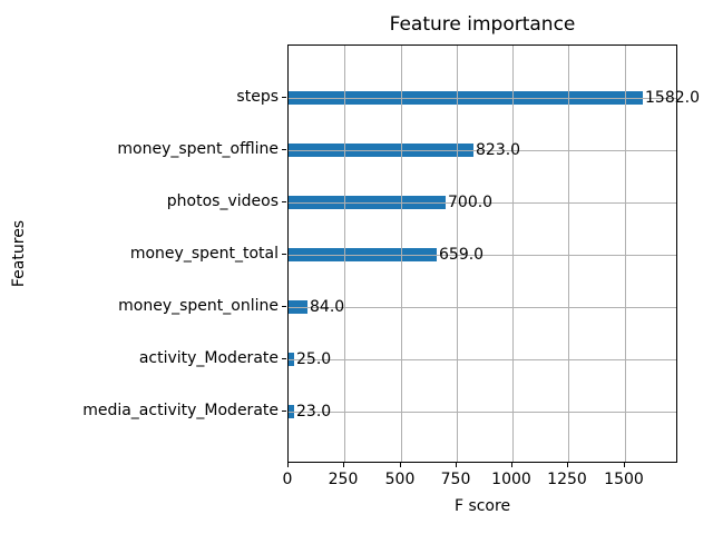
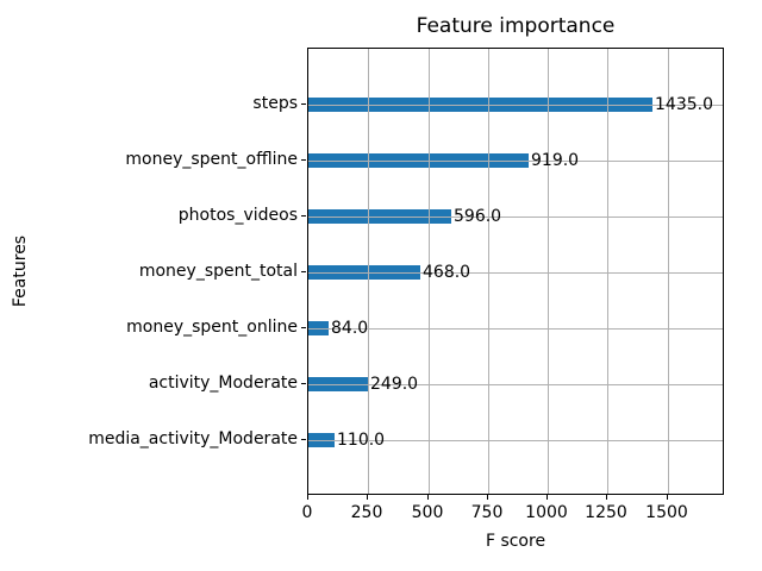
steps: 1582.0 -> 1435.0
money_spent_offline: 823.0 -> 919.0
photos_videos: 700.0 -> 596.0
money_spent_total: 659.0 -> 468.0
activity_Moderate: 25.0 -> 249.0
media_activity_Moderate: 23.0 -> 110.0
